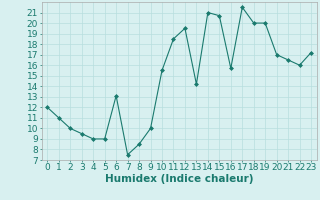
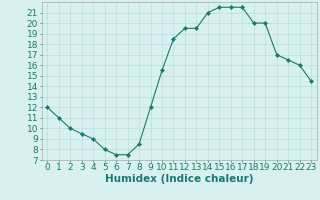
5: 9.0 -> 8.0
6: 13.1 -> 7.5
9: 10.0 -> 12.0
13: 14.2 -> 19.5
15: 20.7 -> 21.5
16: 15.7 -> 21.5
23: 17.2 -> 14.5
